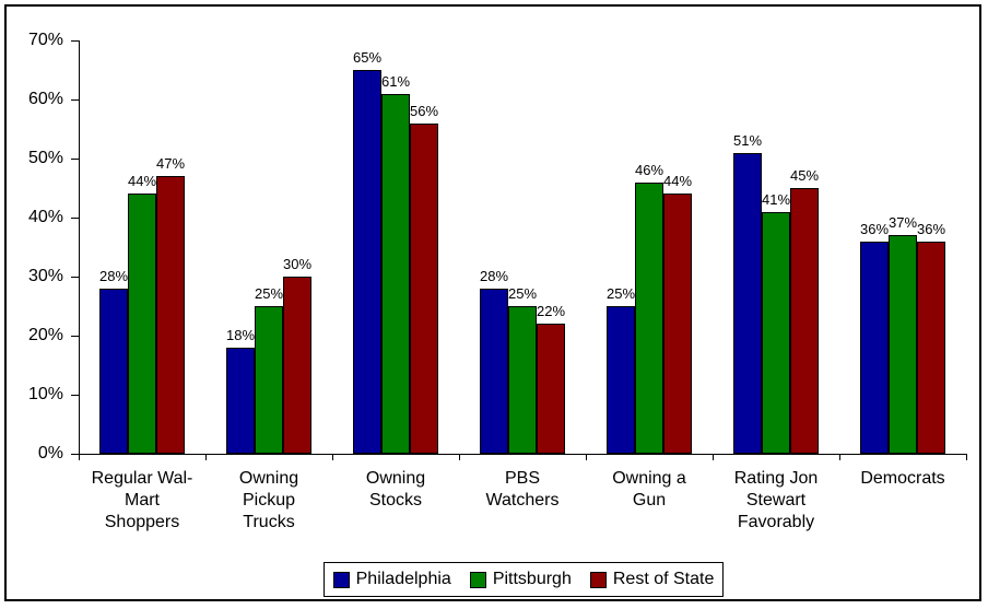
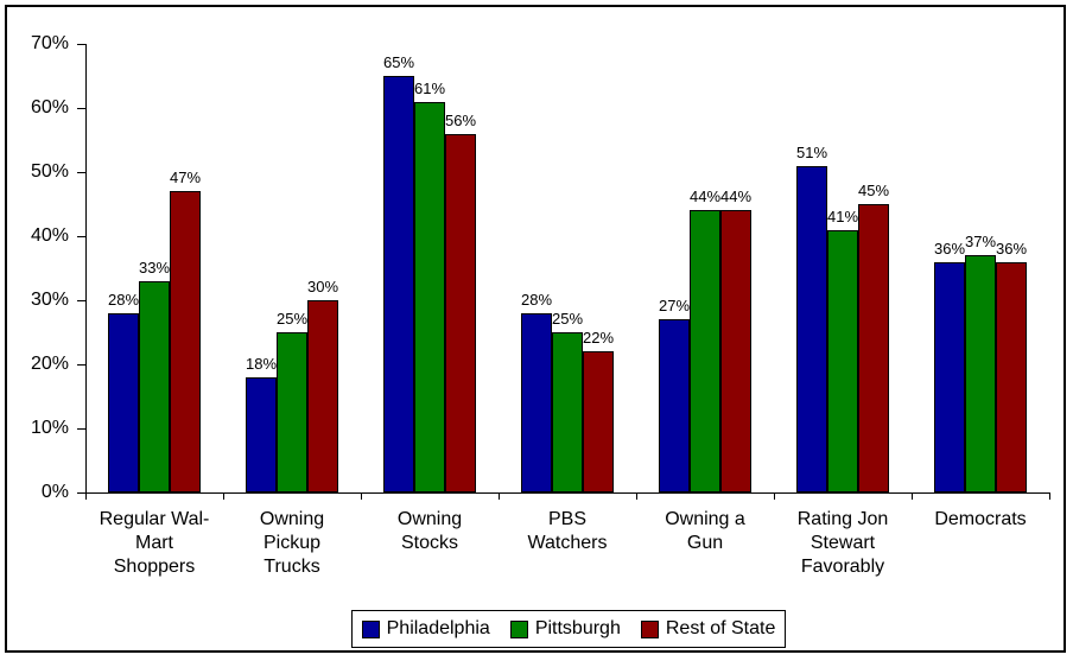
Pittsburgh/Regular Wal-Mart Shoppers: 44% -> 33%
Philadelphia/Owning a Gun: 25% -> 27%
Pittsburgh/Owning a Gun: 46% -> 44%
